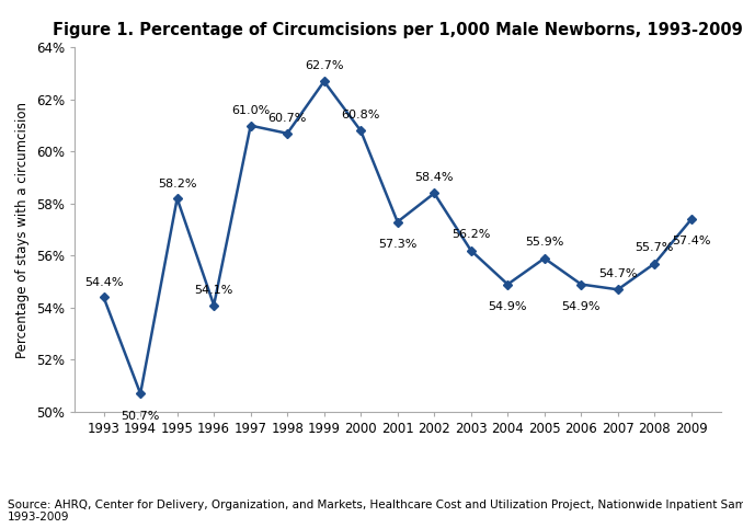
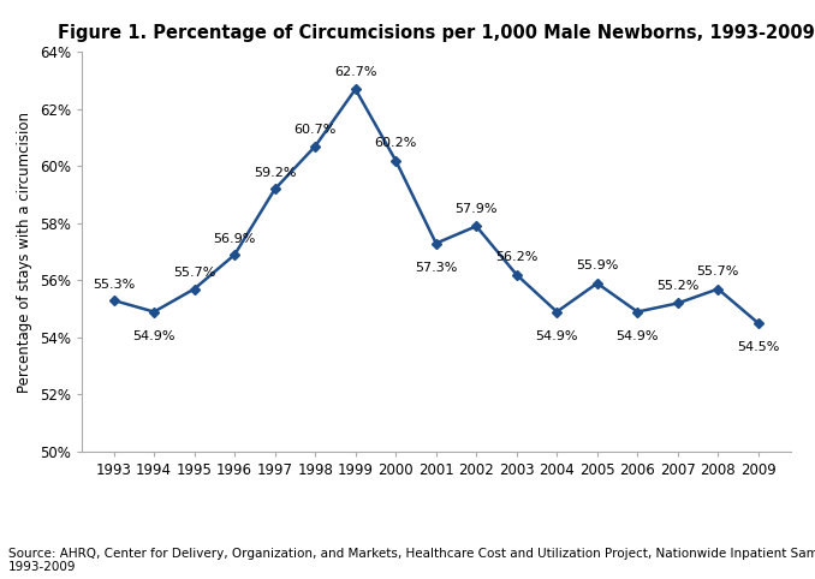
1993: 54.4% -> 55.3%
1994: 50.7% -> 54.9%
1995: 58.2% -> 55.7%
1996: 54.1% -> 56.9%
1997: 61.0% -> 59.2%
2000: 60.8% -> 60.2%
2002: 58.4% -> 57.9%
2007: 54.7% -> 55.2%
2009: 57.4% -> 54.5%
